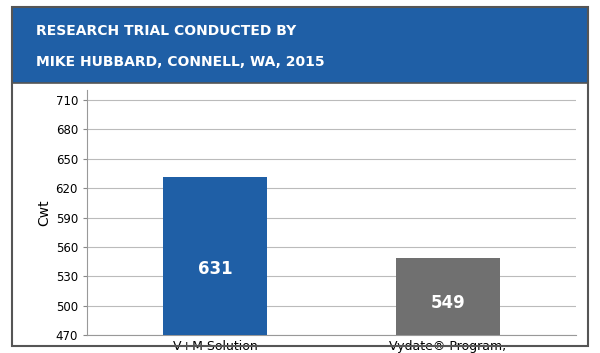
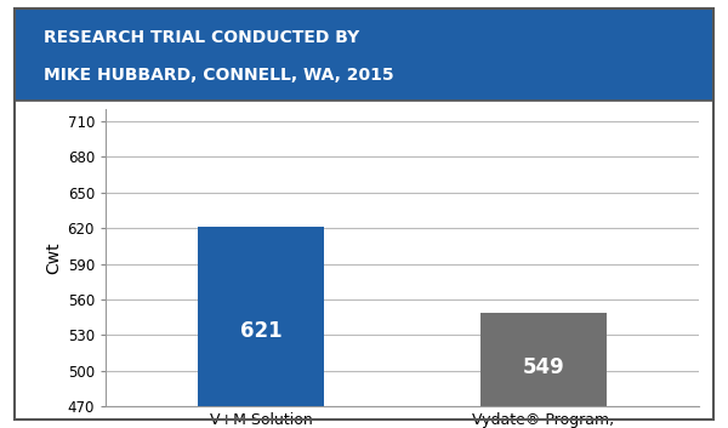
V+M Solution: 631 -> 621
